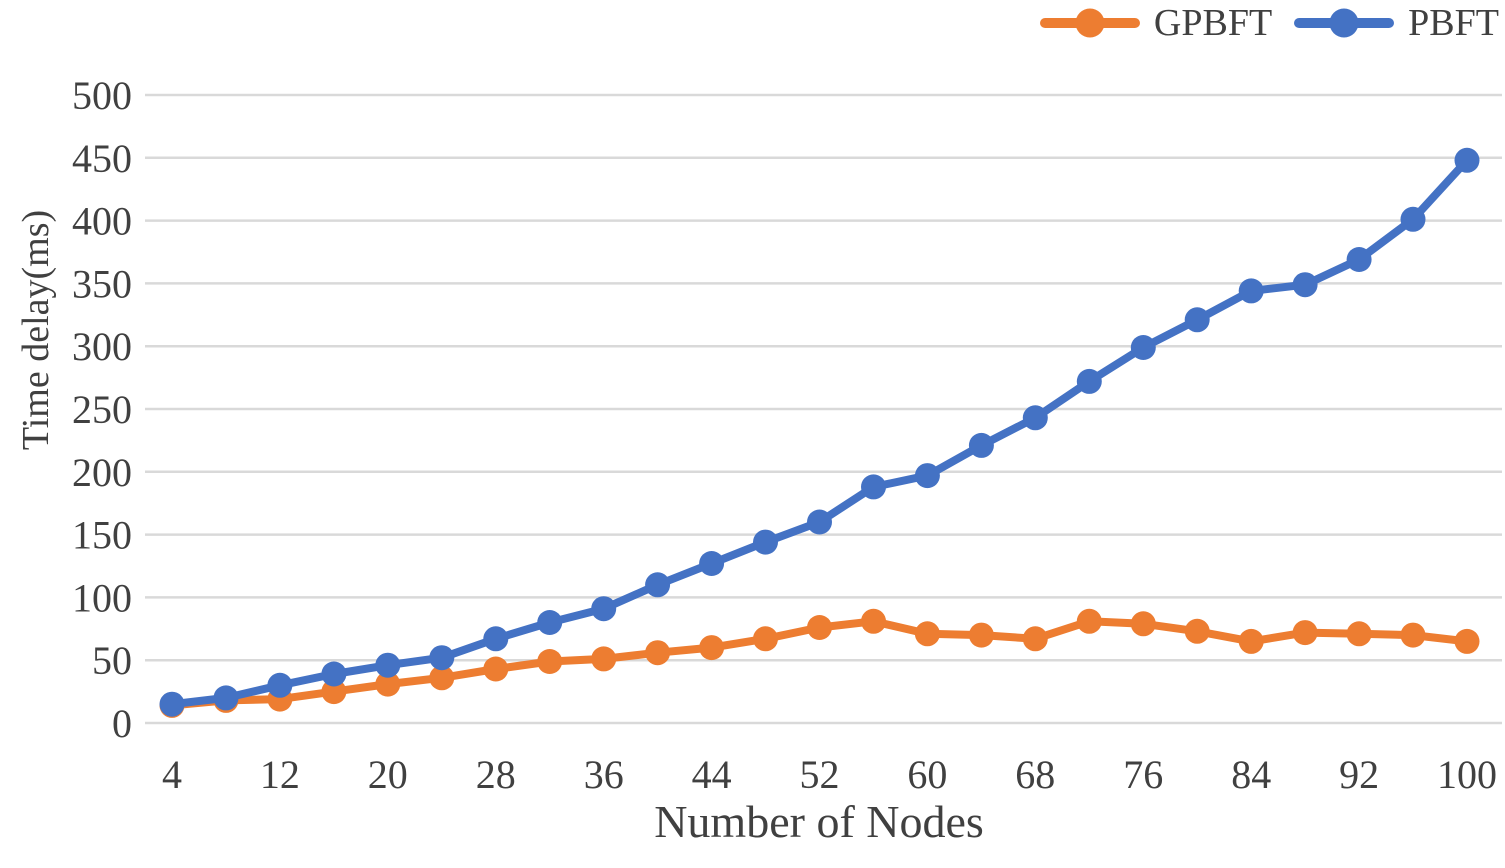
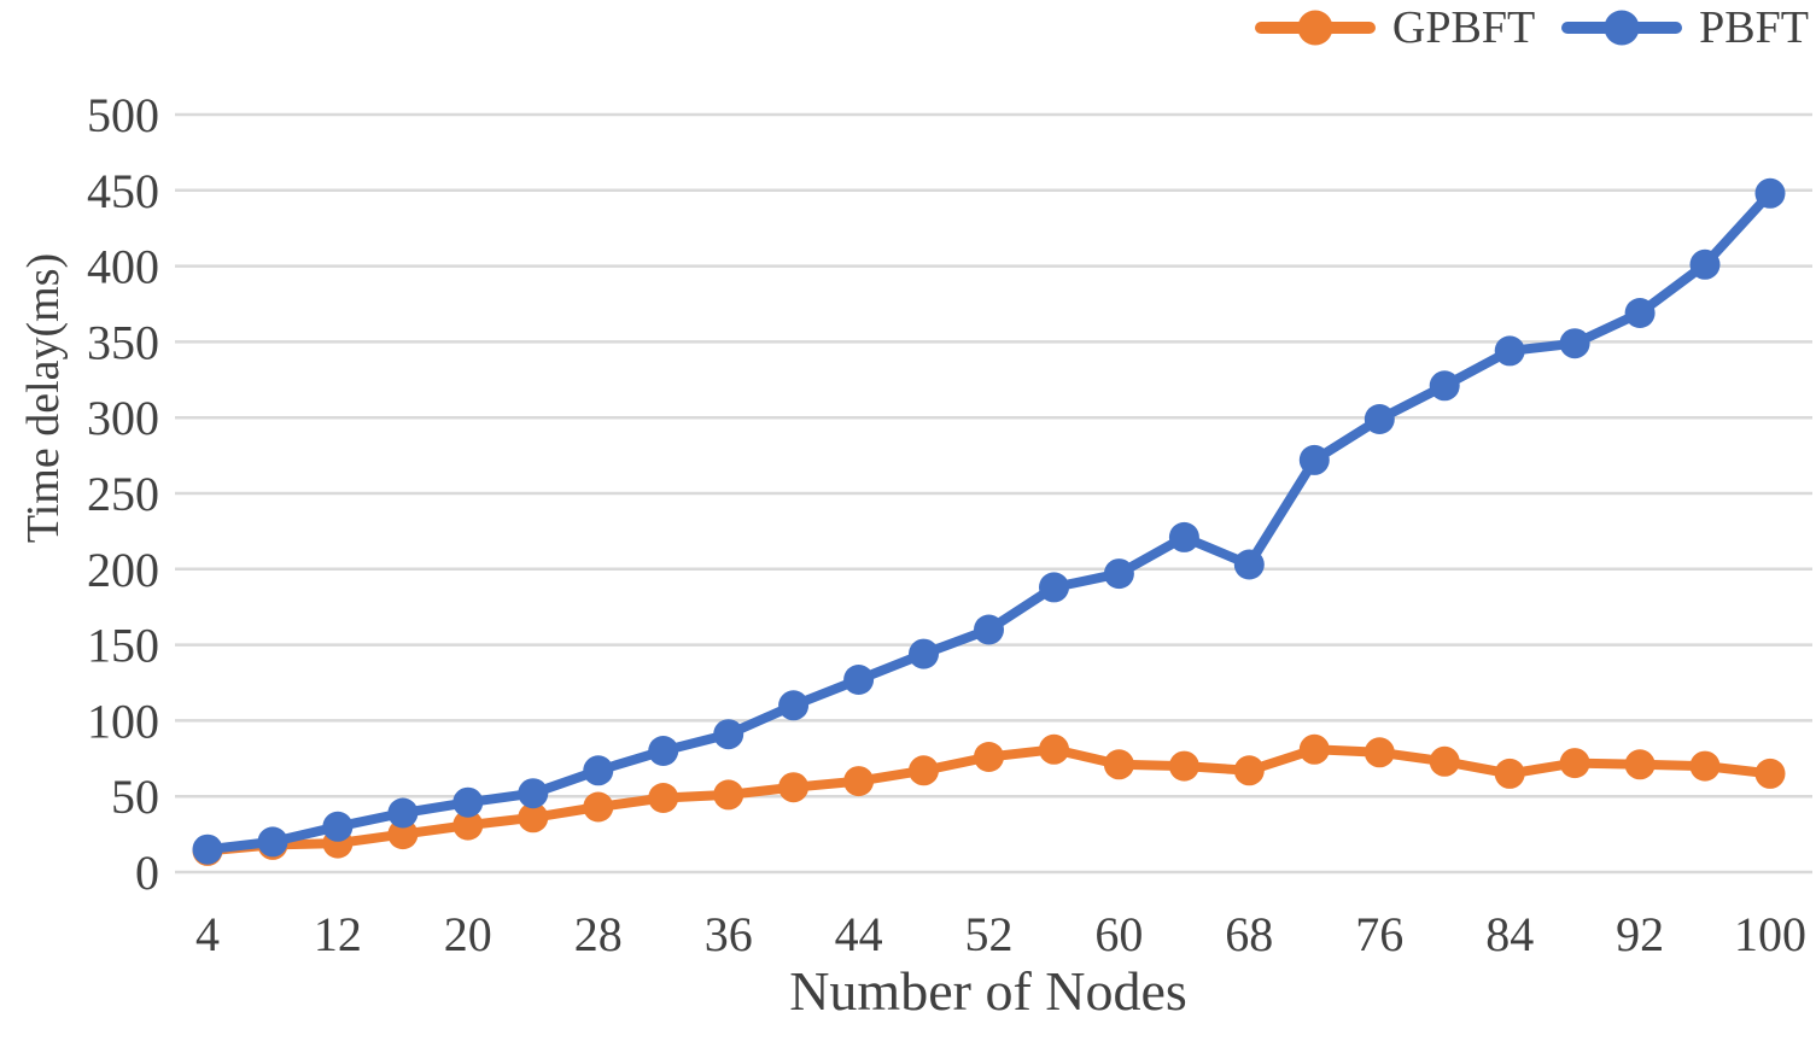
PBFT/68: 243 -> 203
